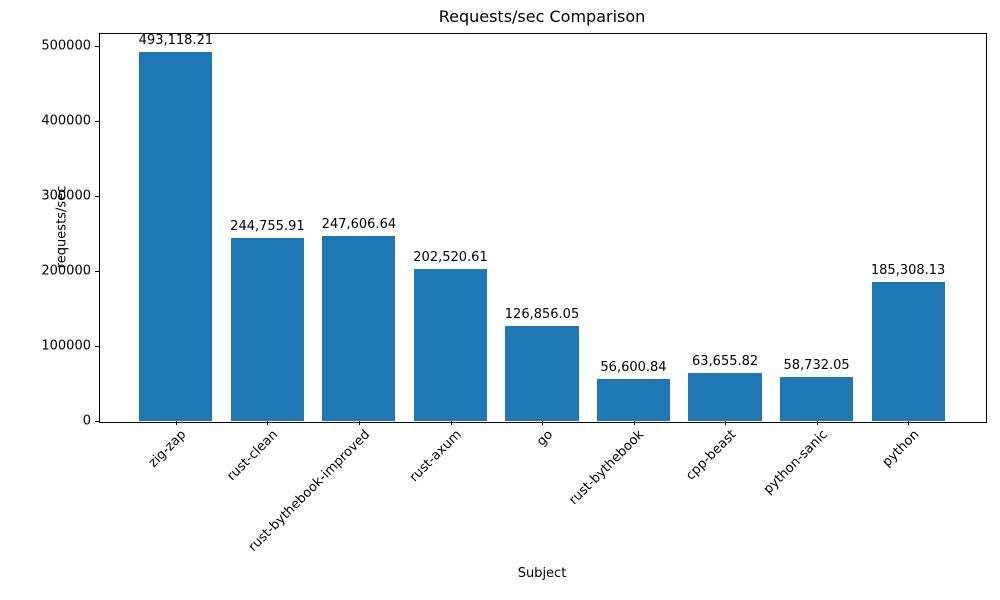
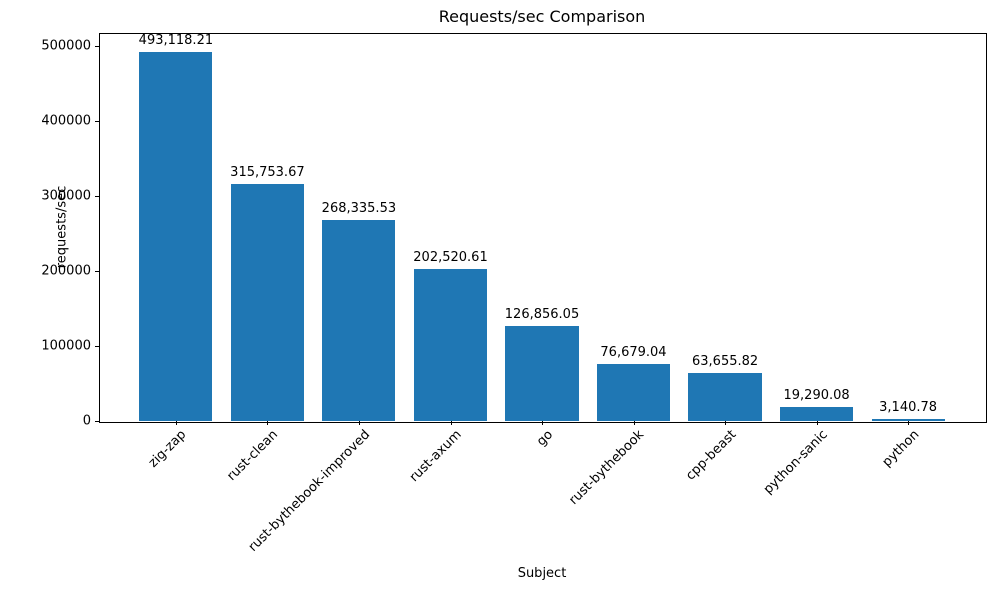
rust-clean: 244,755.91 -> 315,753.67
rust-bythebook-improved: 247,606.64 -> 268,335.53
rust-bythebook: 56,600.84 -> 76,679.04
python-sanic: 58,732.05 -> 19,290.08
python: 185,308.13 -> 3,140.78
